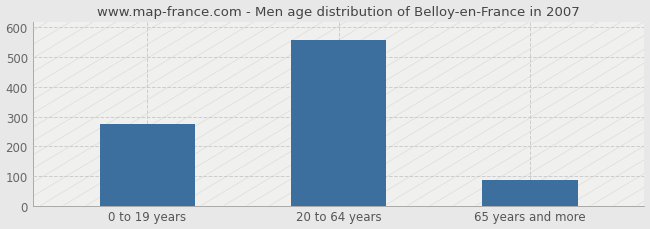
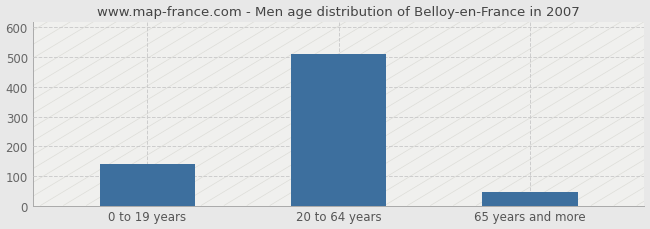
0 to 19 years: 275 -> 140
20 to 64 years: 557 -> 510
65 years and more: 87 -> 45
